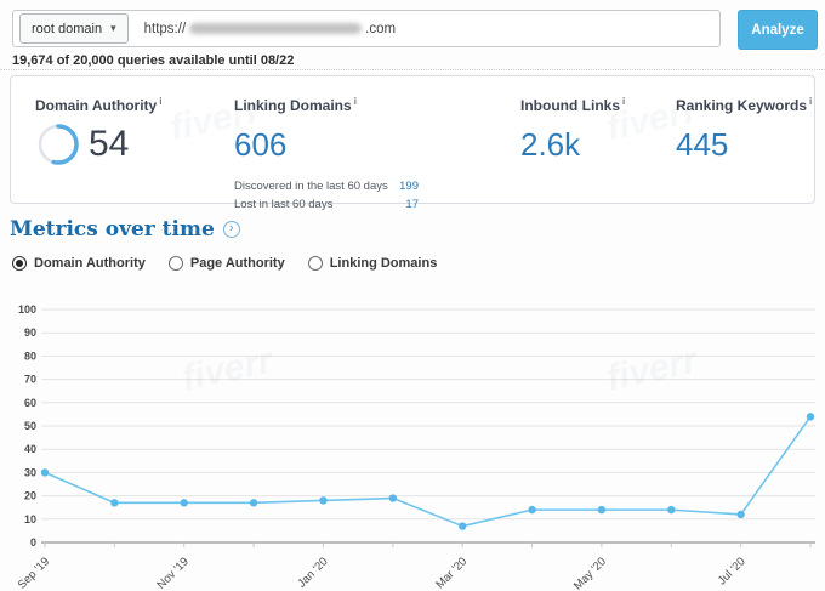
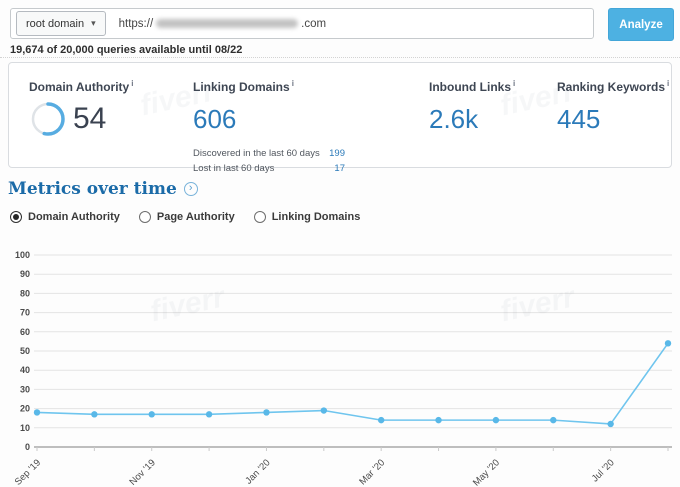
Sep '19: 30 -> 18
Mar '20: 7 -> 14
